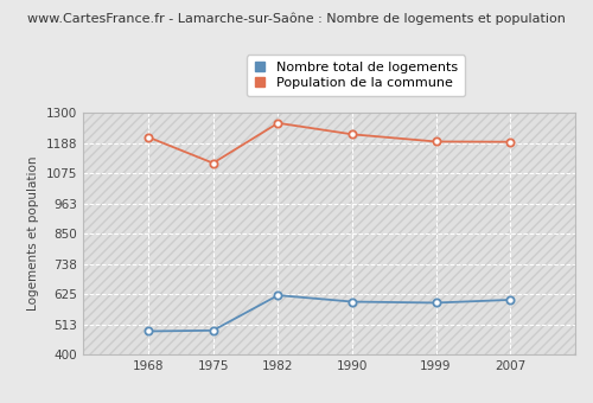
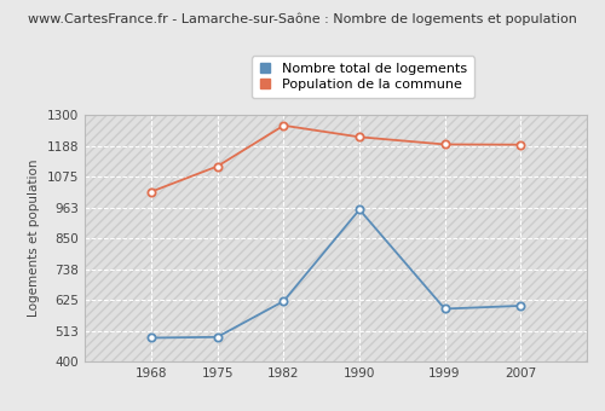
Population de la commune/1968: 1210 -> 1020
Nombre total de logements/1990: 597 -> 955
